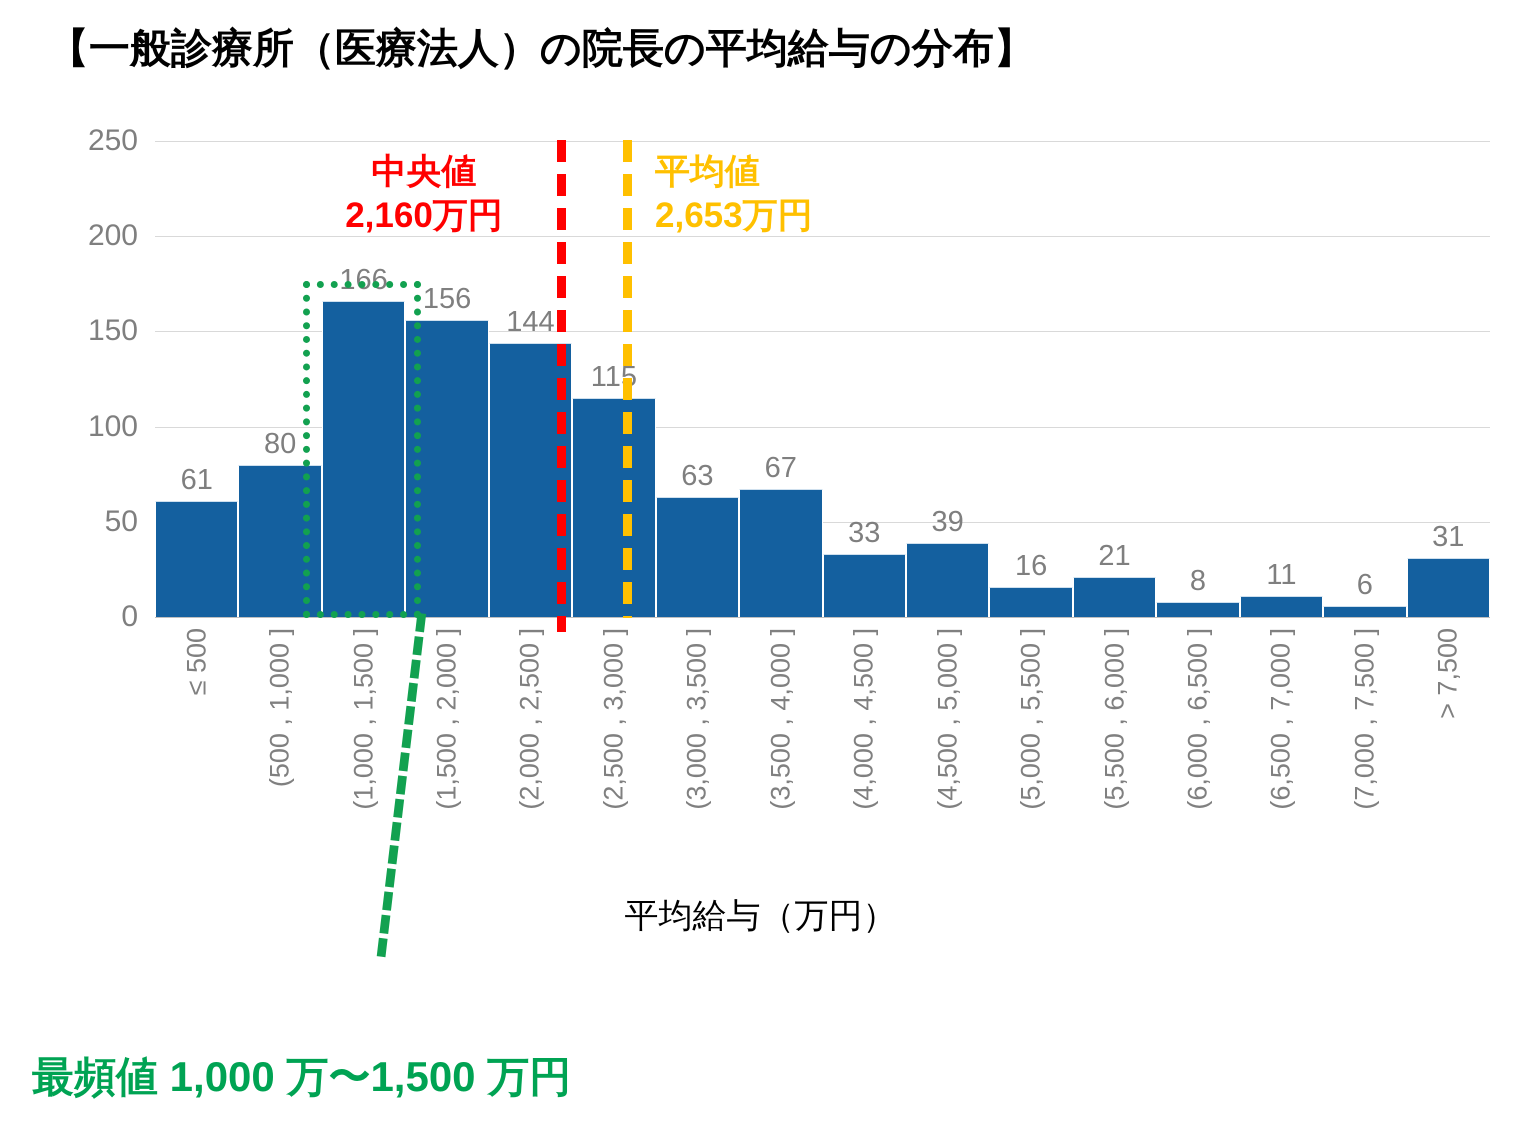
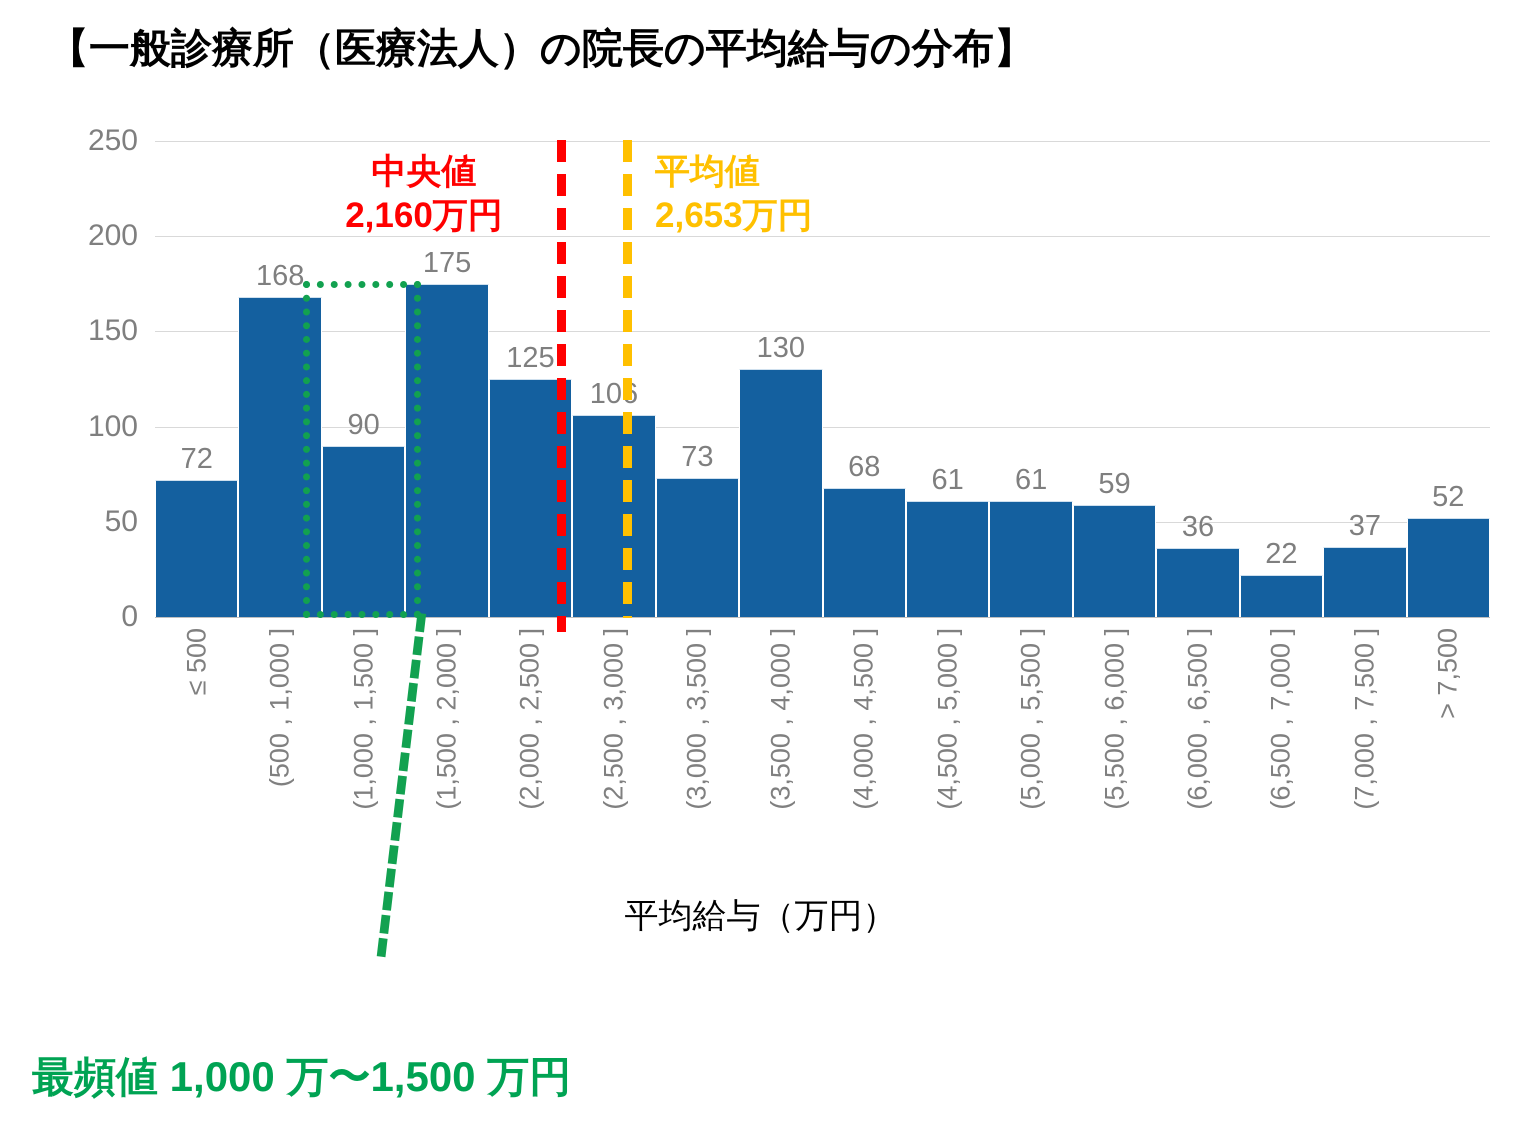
≤ 500: 61 -> 72
(500 , 1,000 ]: 80 -> 168
(1,000 , 1,500 ]: 166 -> 90
(1,500 , 2,000 ]: 156 -> 175
(2,000 , 2,500 ]: 144 -> 125
(2,500 , 3,000 ]: 115 -> 106
(3,000 , 3,500 ]: 63 -> 73
(3,500 , 4,000 ]: 67 -> 130
(4,000 , 4,500 ]: 33 -> 68
(4,500 , 5,000 ]: 39 -> 61
(5,000 , 5,500 ]: 16 -> 61
(5,500 , 6,000 ]: 21 -> 59
(6,000 , 6,500 ]: 8 -> 36
(6,500 , 7,000 ]: 11 -> 22
(7,000 , 7,500 ]: 6 -> 37
> 7,500: 31 -> 52
